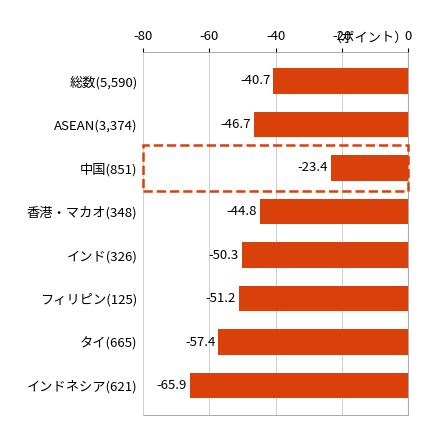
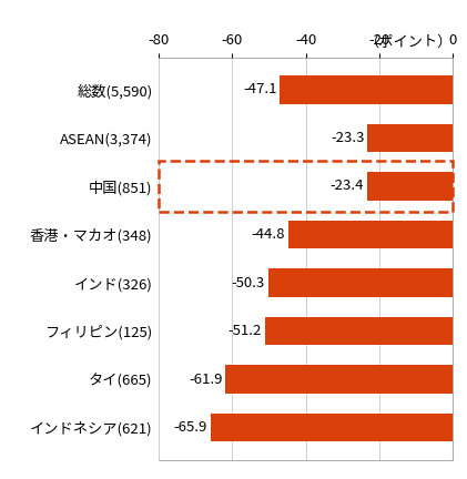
総数(5,590): -40.7 -> -47.1
ASEAN(3,374): -46.7 -> -23.3
タイ(665): -57.4 -> -61.9
